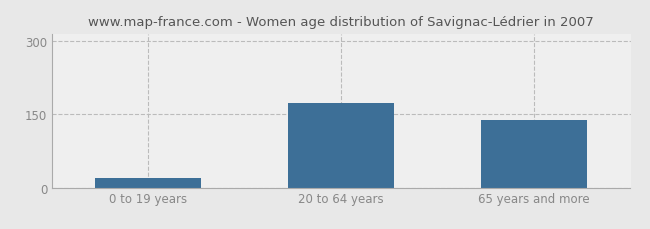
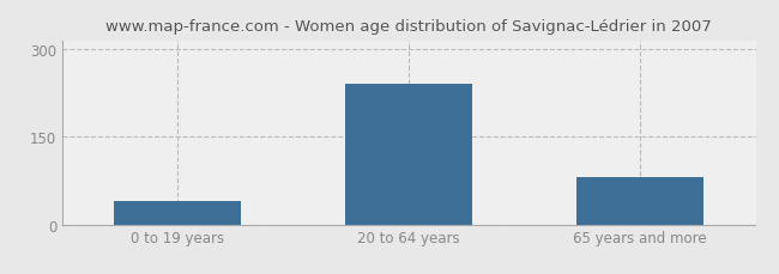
0 to 19 years: 20 -> 40
20 to 64 years: 172 -> 240
65 years and more: 138 -> 80
